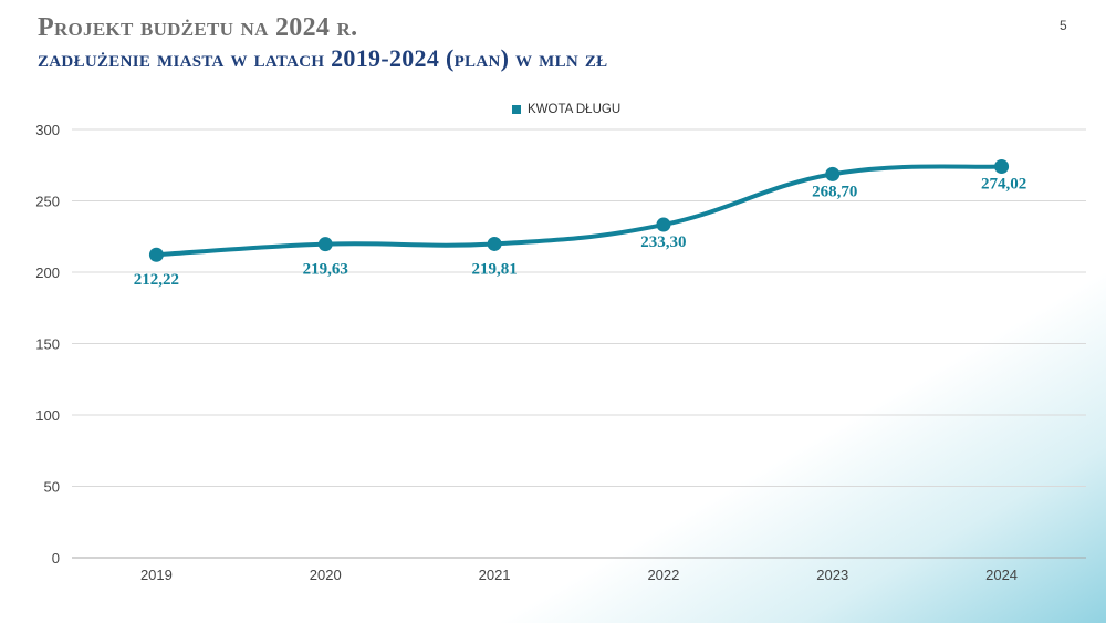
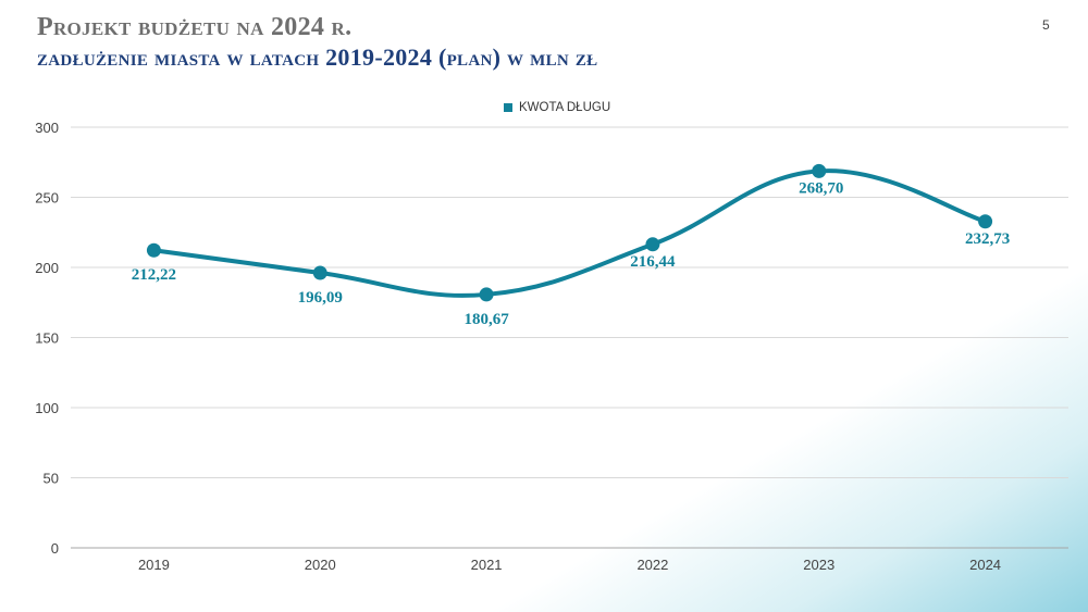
2020: 219,63 -> 196,09
2021: 219,81 -> 180,67
2022: 233,30 -> 216,44
2024: 274,02 -> 232,73
